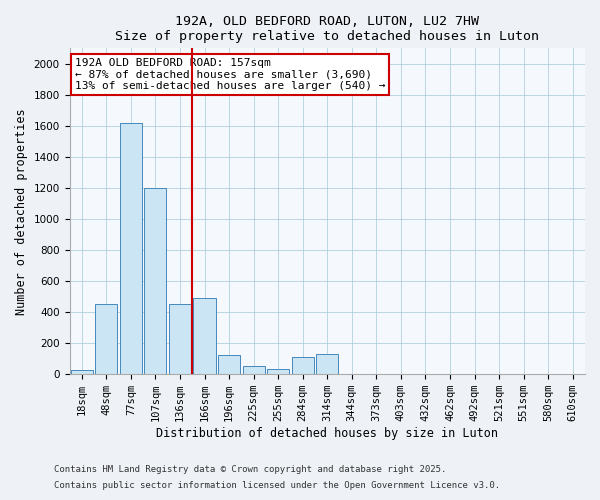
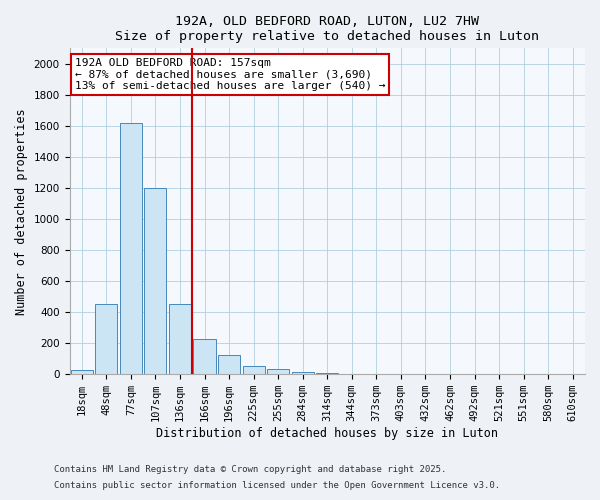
166sqm: 490 -> 220
284sqm: 110 -> 20
314sqm: 130 -> 10
